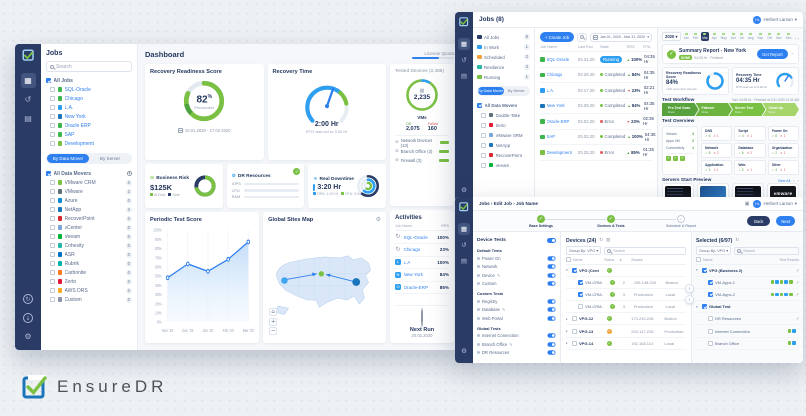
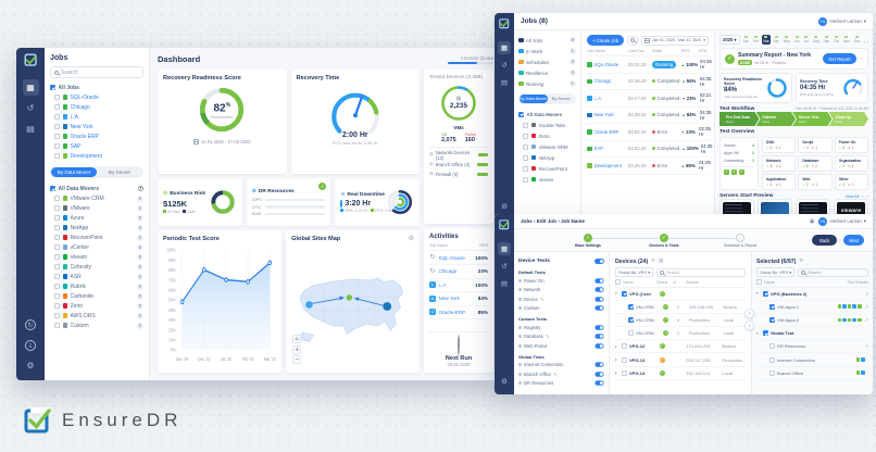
Dec '19: 60% -> 80%
Jan '20: 60% -> 70%
